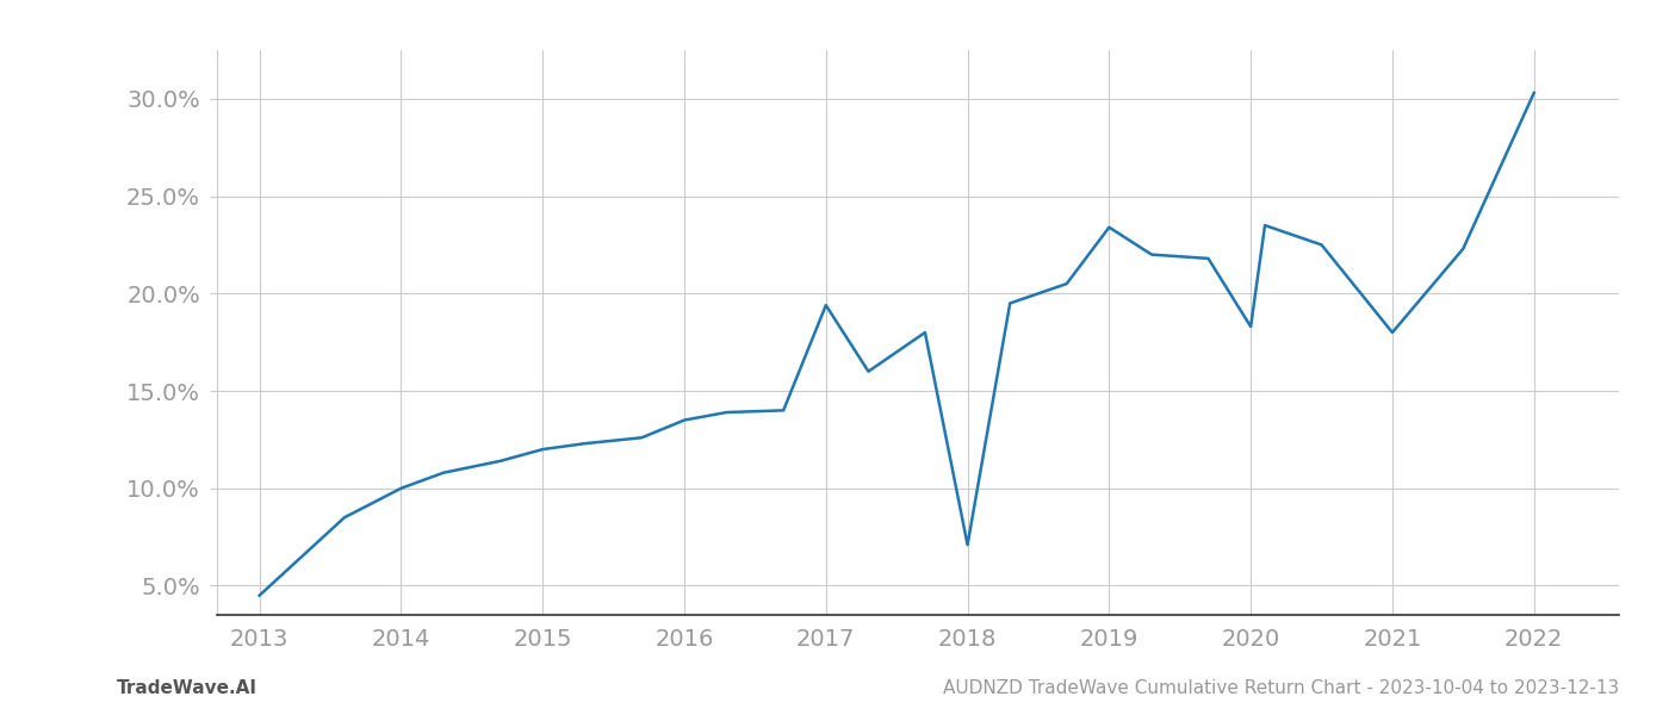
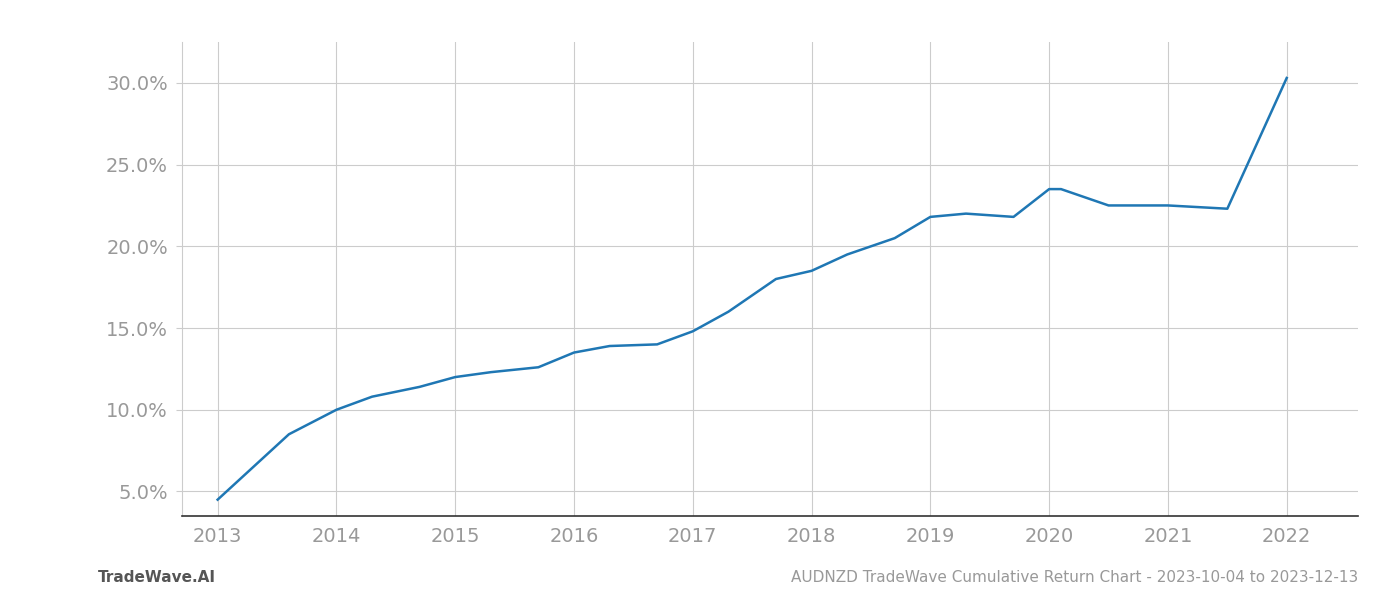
2017: 19.4% -> 14.8%
2018: 7.1% -> 18.5%
2019: 23.4% -> 21.8%
2020: 18.3% -> 23.5%
2021: 18.0% -> 22.5%
